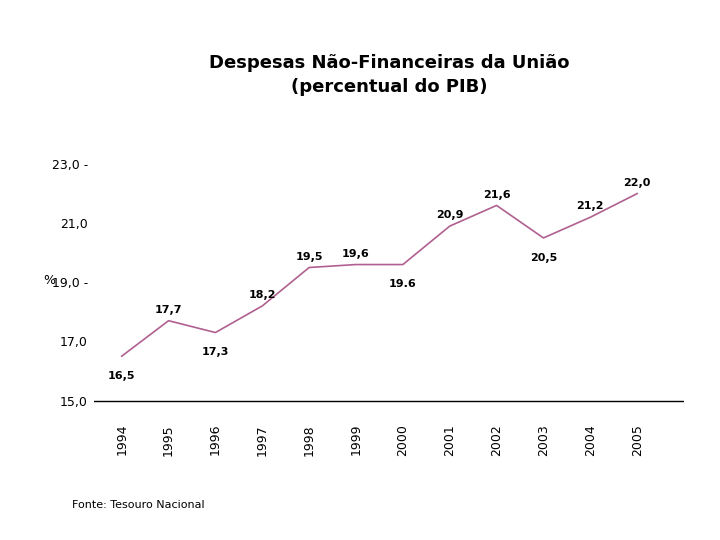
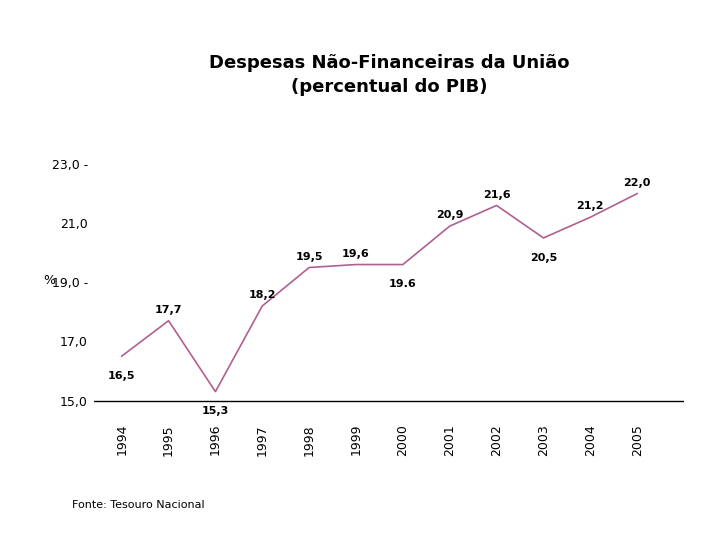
1996: 17,3 -> 15,3
